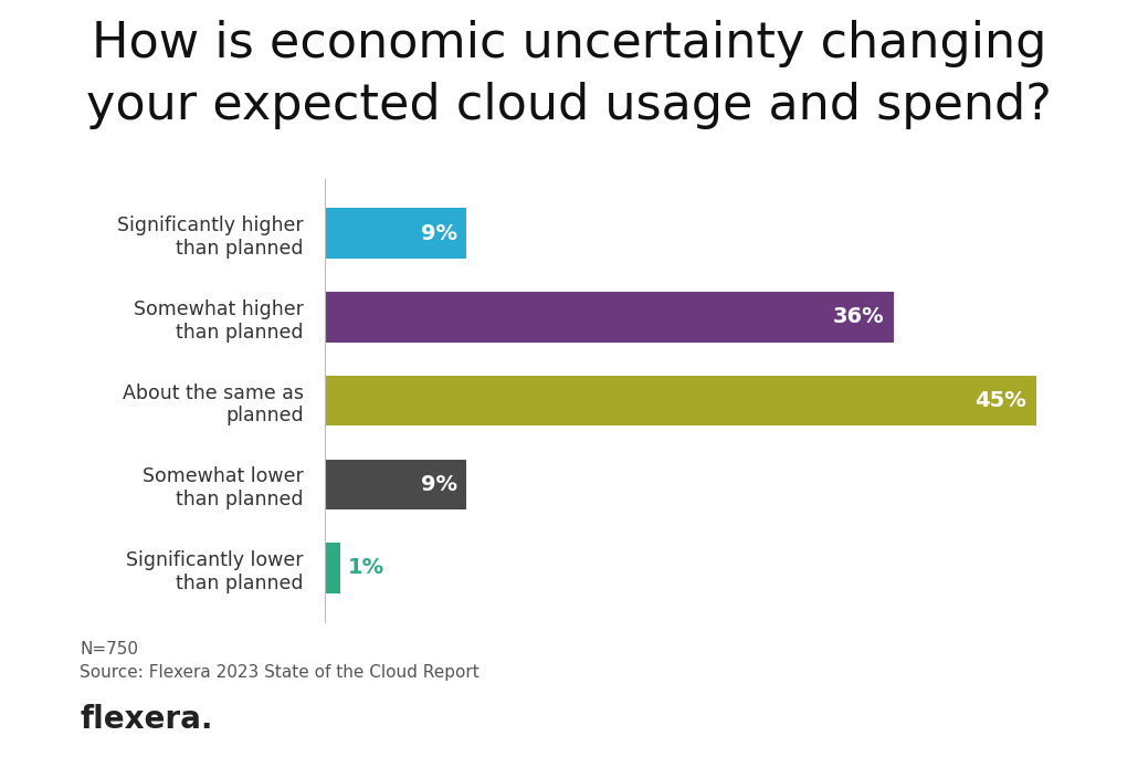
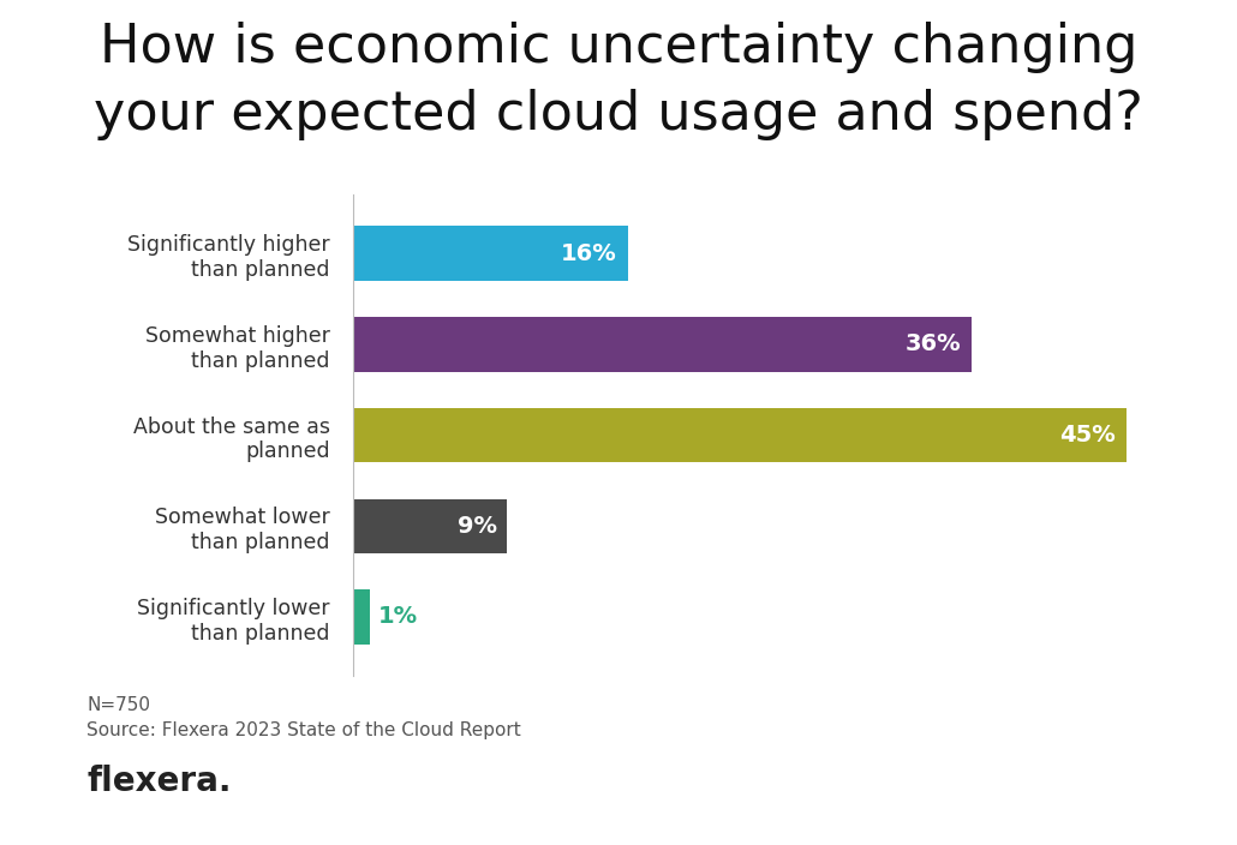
Significantly higher than planned: 9% -> 16%
